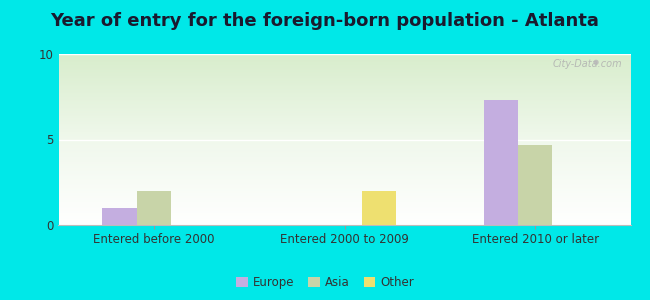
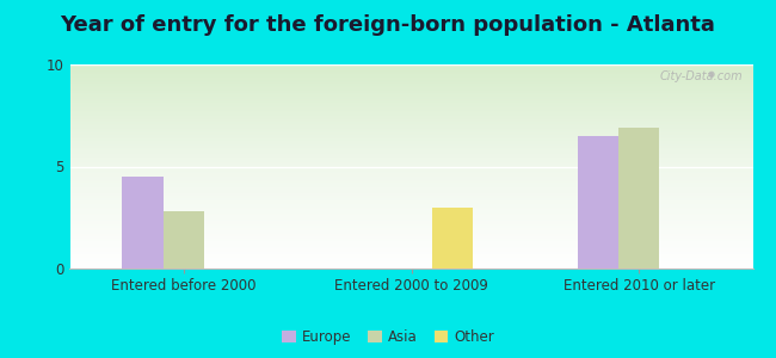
Europe/Entered before 2000: 1.0 -> 4.5
Asia/Entered before 2000: 2.0 -> 2.8
Other/Entered 2000 to 2009: 2 -> 3
Europe/Entered 2010 or later: 7.3 -> 6.5
Asia/Entered 2010 or later: 4.7 -> 6.9
